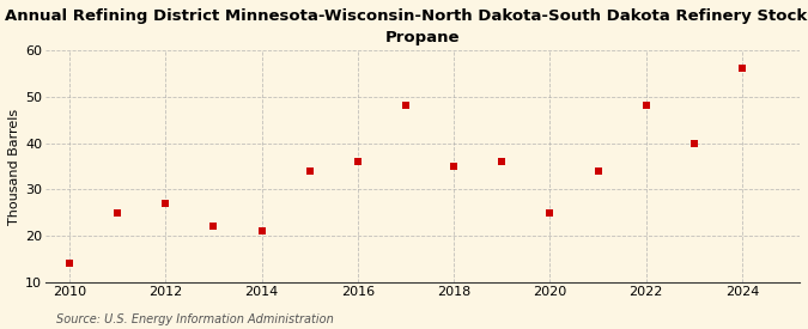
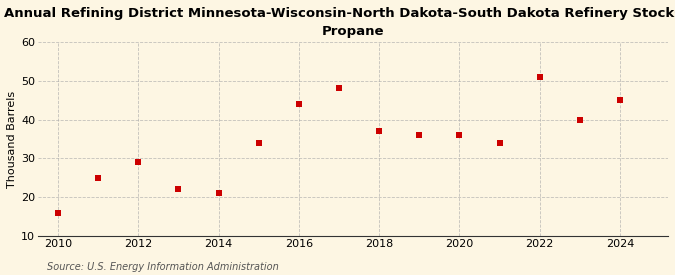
2010: 14 -> 16
2012: 27 -> 29
2016: 36 -> 44
2018: 35 -> 37
2020: 25 -> 36
2022: 48 -> 51
2024: 56 -> 45
